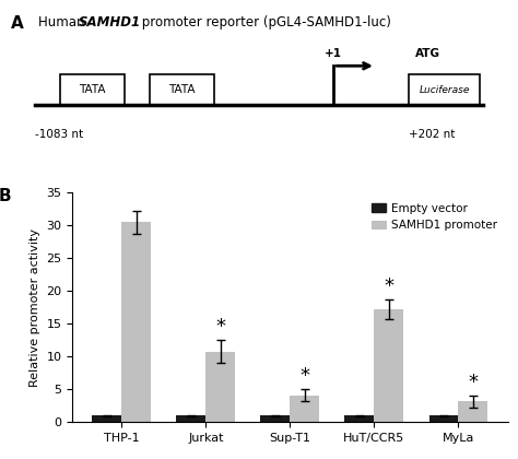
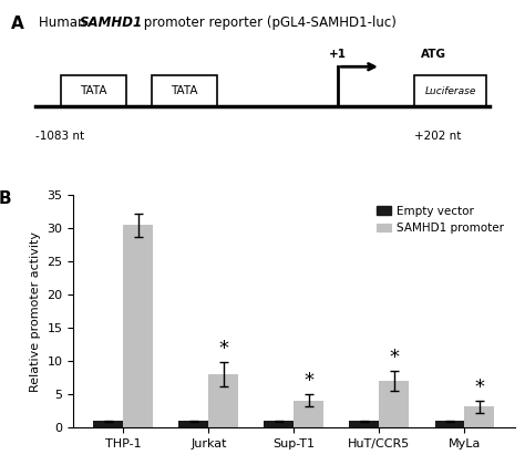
SAMHD1 promoter/Jurkat: 10.8 -> 8.1
SAMHD1 promoter/HuT/CCR5: 17.2 -> 7.1
